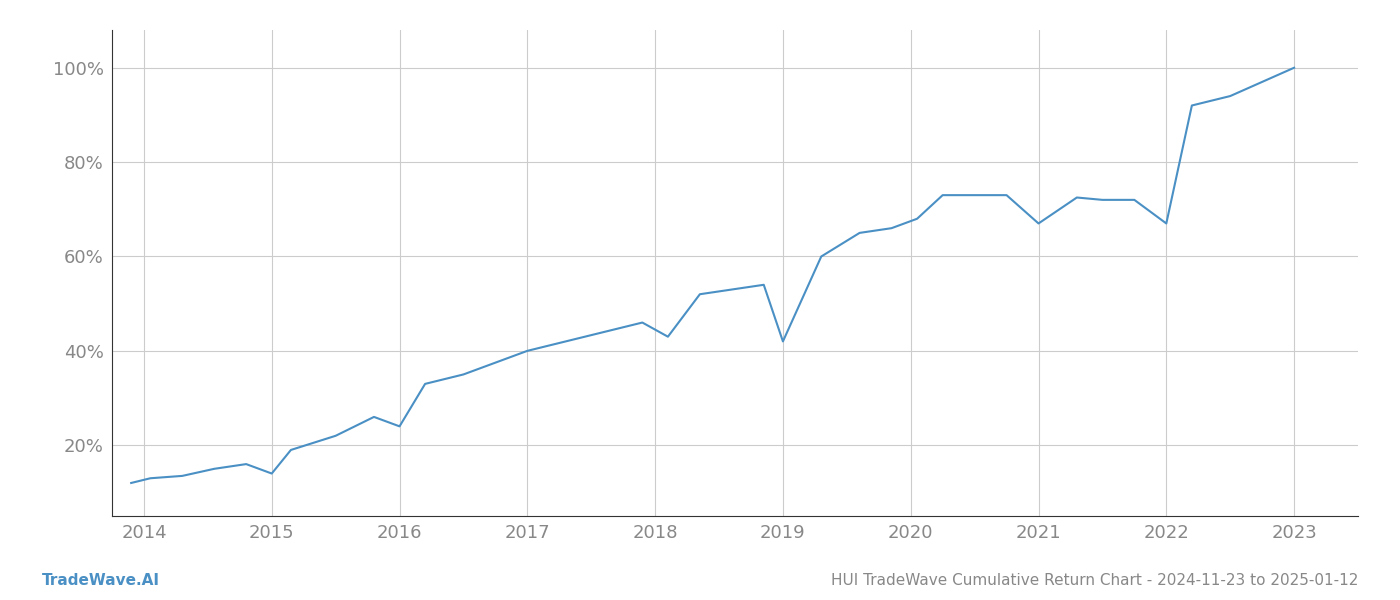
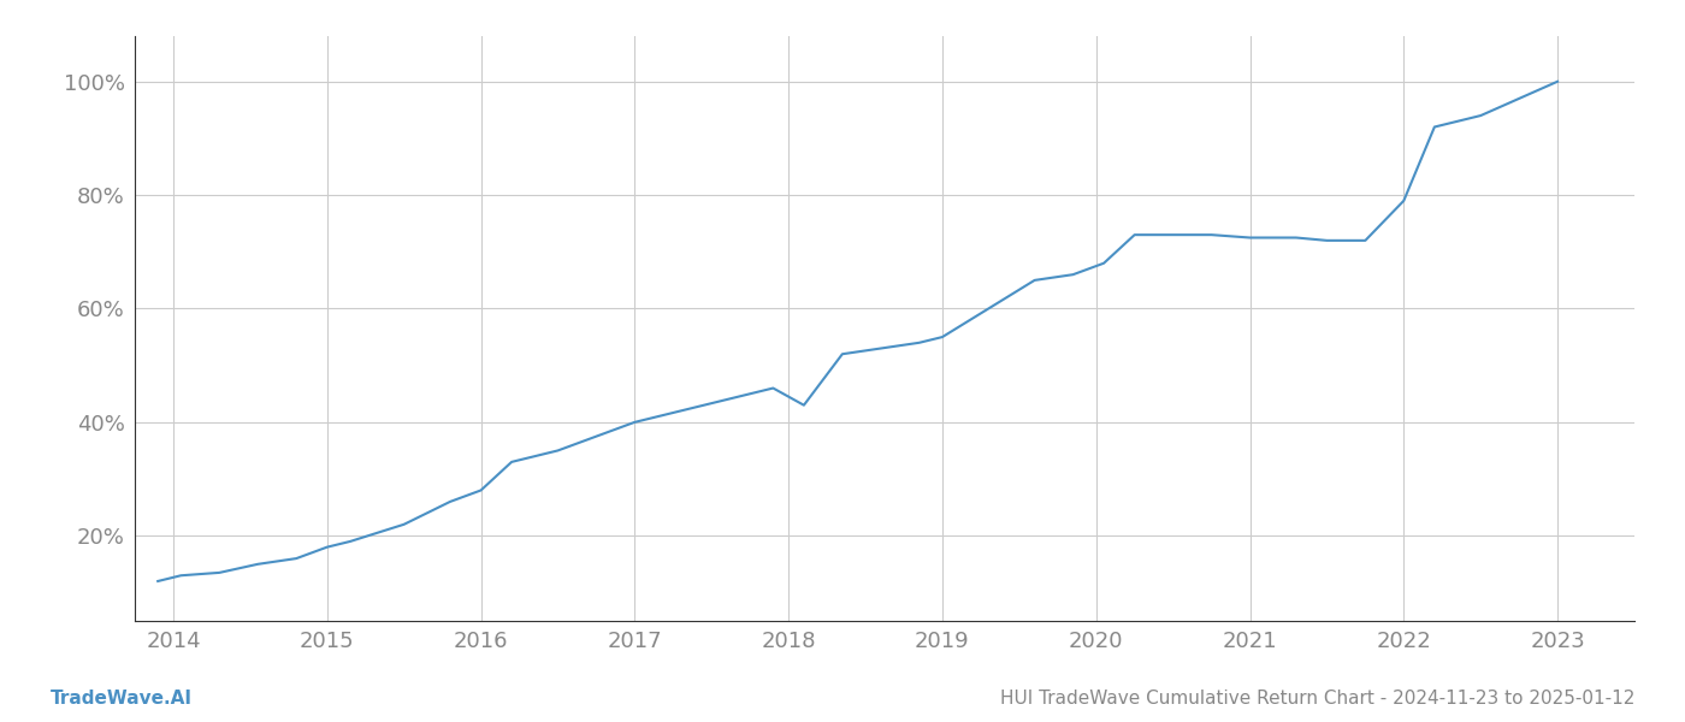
2015: 14.0% -> 18.0%
2016: 24.0% -> 28.0%
2019: 42.0% -> 55.0%
2021: 67.0% -> 72.5%
2022: 67.0% -> 79.0%
